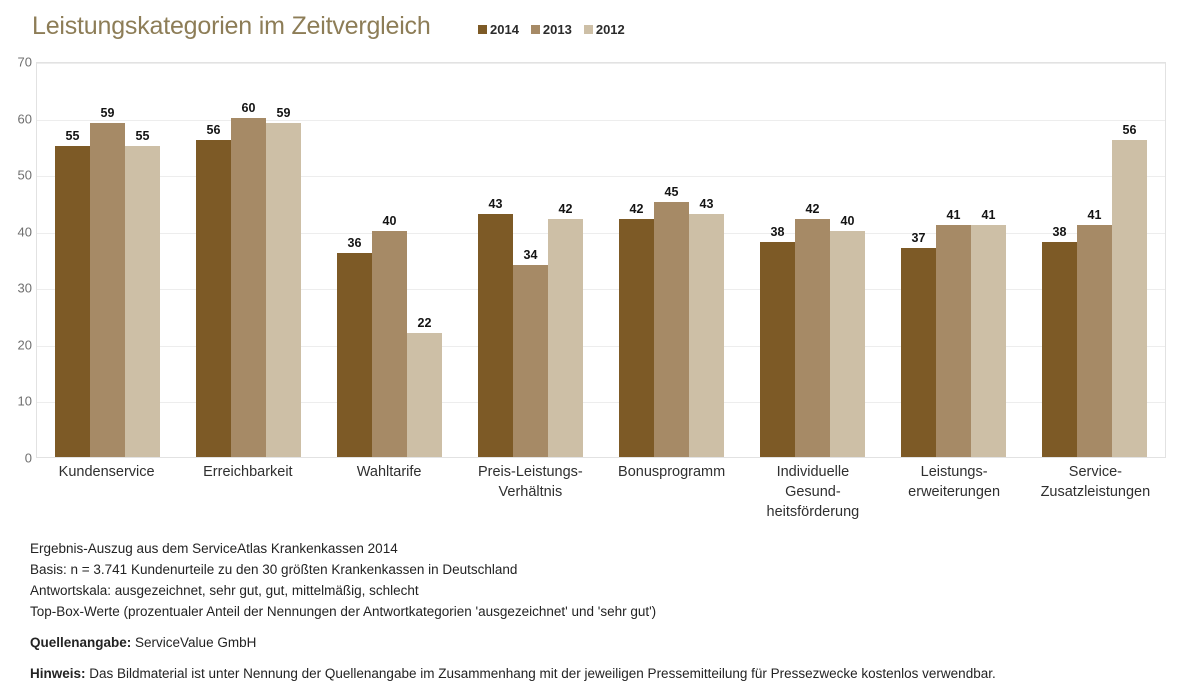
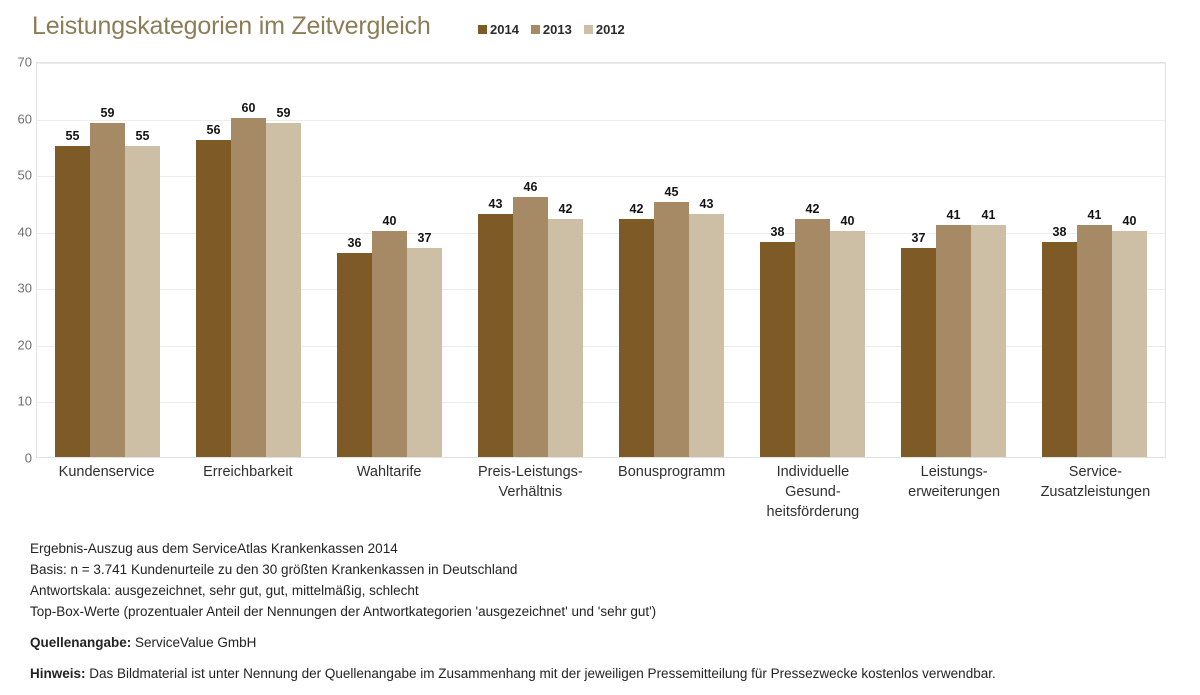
2012/Wahltarife: 22 -> 37
2013/Preis-Leistungs-Verhältnis: 34 -> 46
2012/Service-Zusatzleistungen: 56 -> 40
